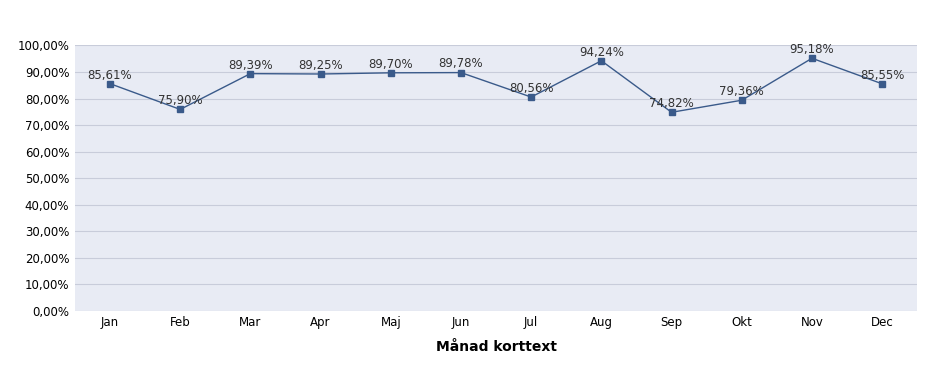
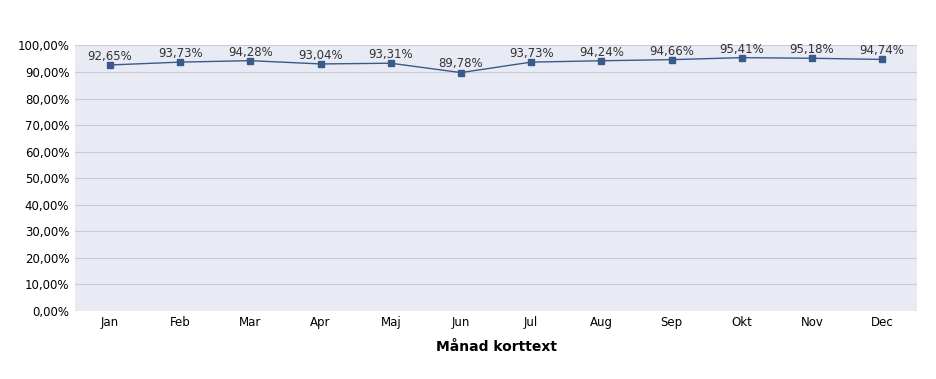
Jan: 85,61% -> 92,65%
Feb: 75,90% -> 93,73%
Mar: 89,39% -> 94,28%
Apr: 89,25% -> 93,04%
Maj: 89,70% -> 93,31%
Jul: 80,56% -> 93,73%
Sep: 74,82% -> 94,66%
Okt: 79,36% -> 95,41%
Dec: 85,55% -> 94,74%
